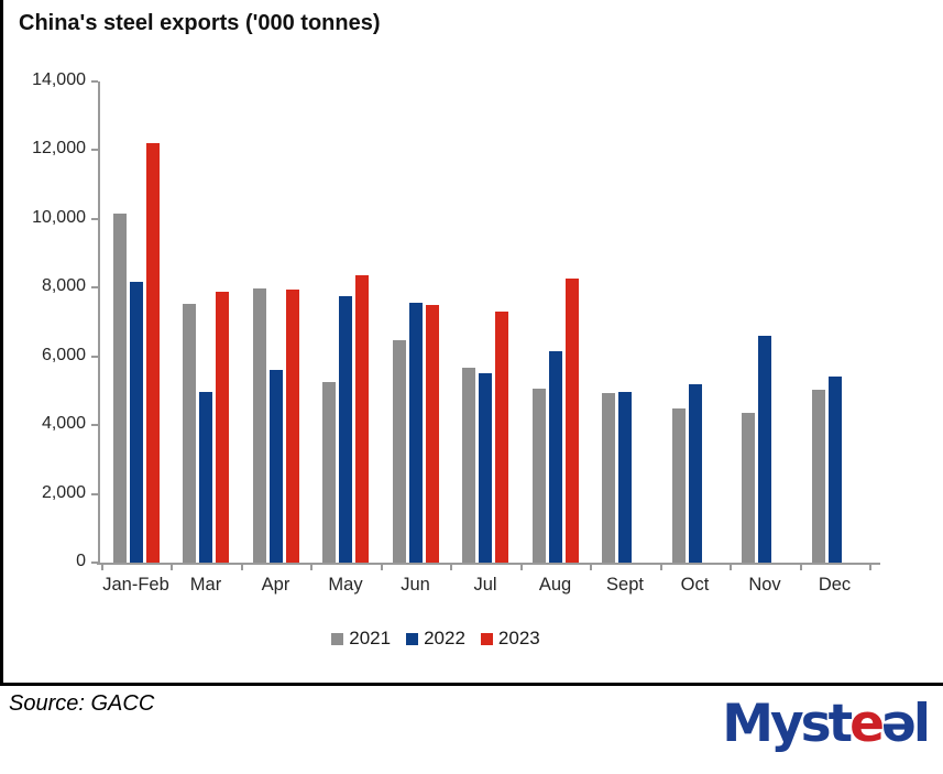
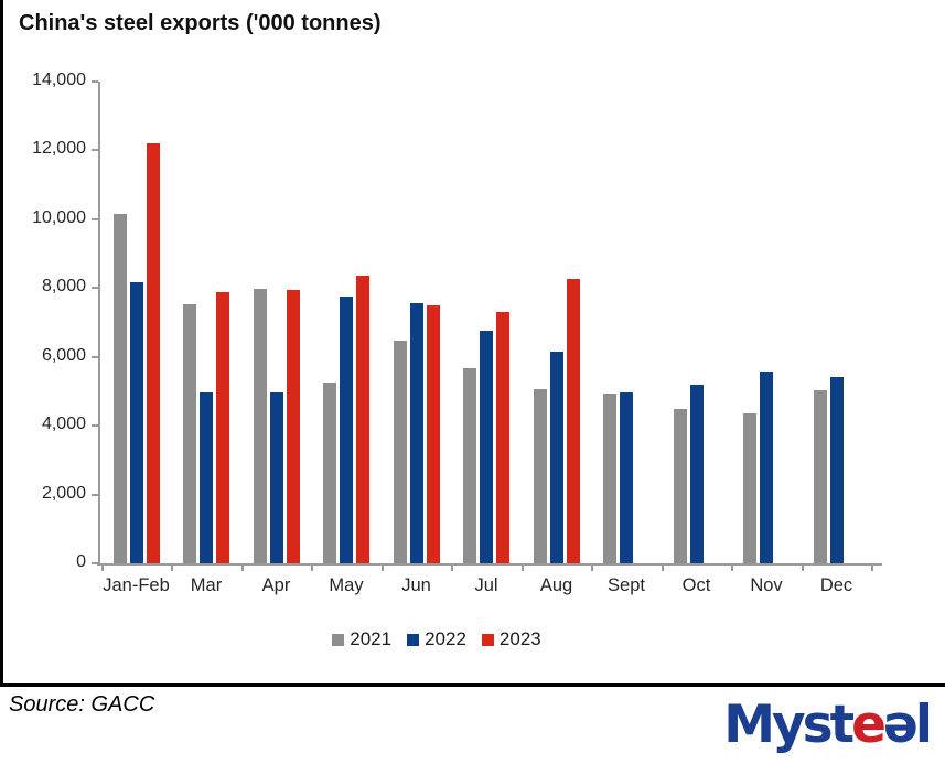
2022/Apr: 5600 -> 5000
2022/Jul: 5500 -> 6800
2022/Nov: 6600 -> 5600
